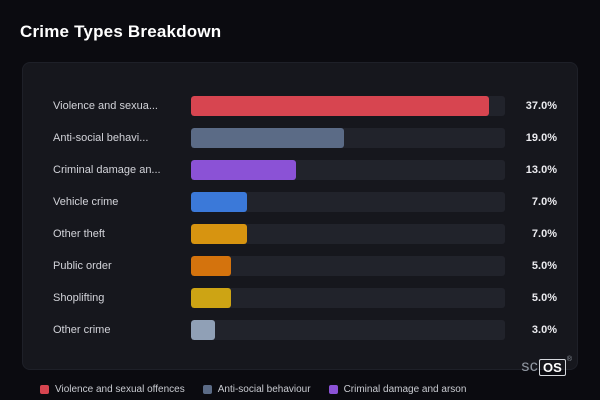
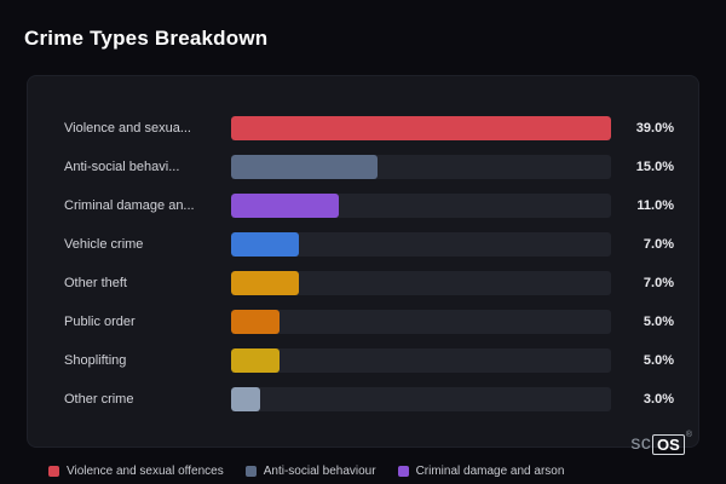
Violence and sexua...: 37.0% -> 39.0%
Anti-social behavi...: 19.0% -> 15.0%
Criminal damage an...: 13.0% -> 11.0%
